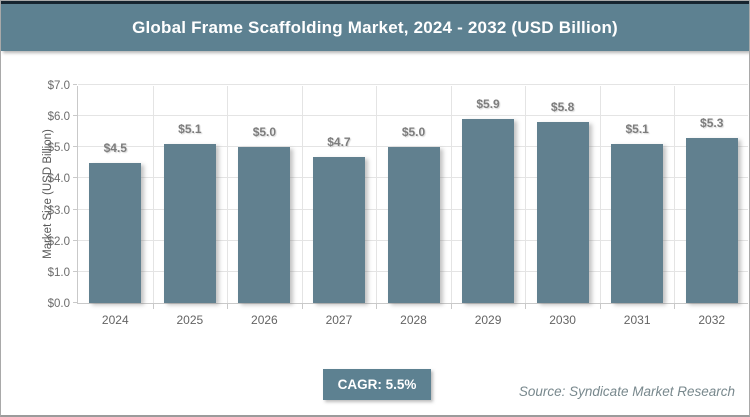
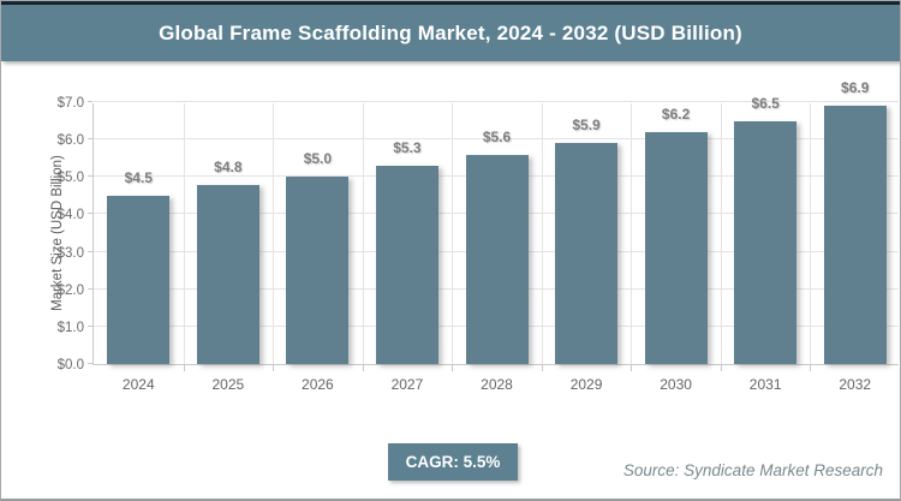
2025: $5.1 -> $4.8
2027: $4.7 -> $5.3
2028: $5.0 -> $5.6
2030: $5.8 -> $6.2
2031: $5.1 -> $6.5
2032: $5.3 -> $6.9
